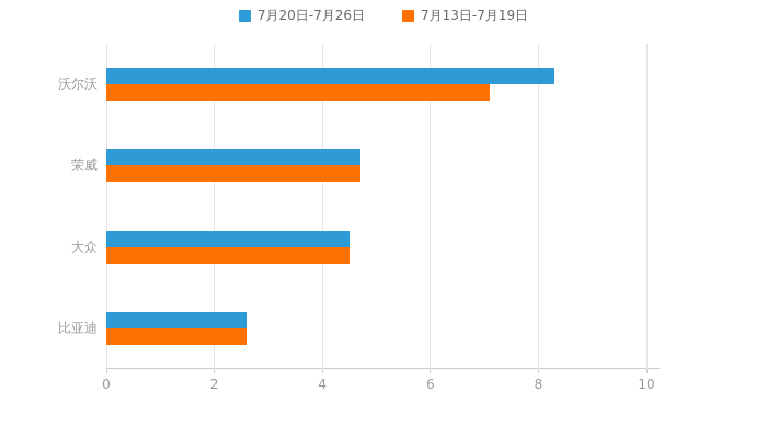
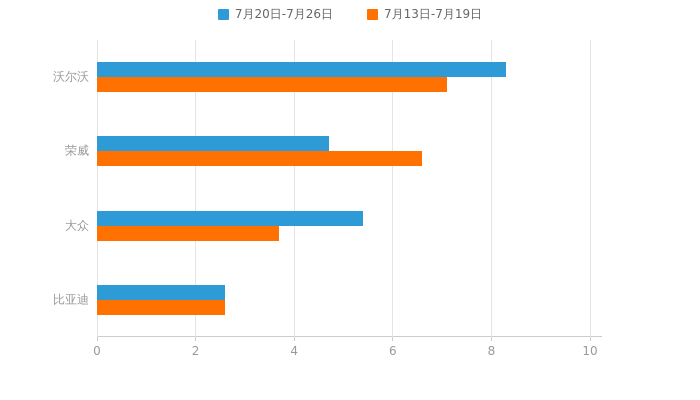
7月13日-7月19日/荣威: 4.7 -> 6.6
7月20日-7月26日/大众: 4.5 -> 5.4
7月13日-7月19日/大众: 4.5 -> 3.7
